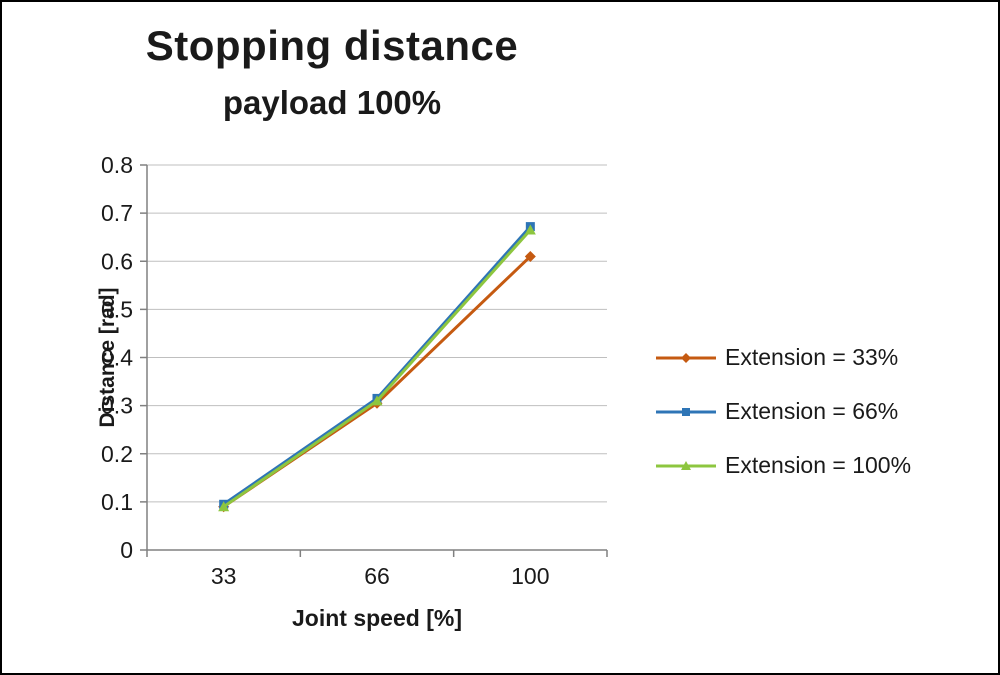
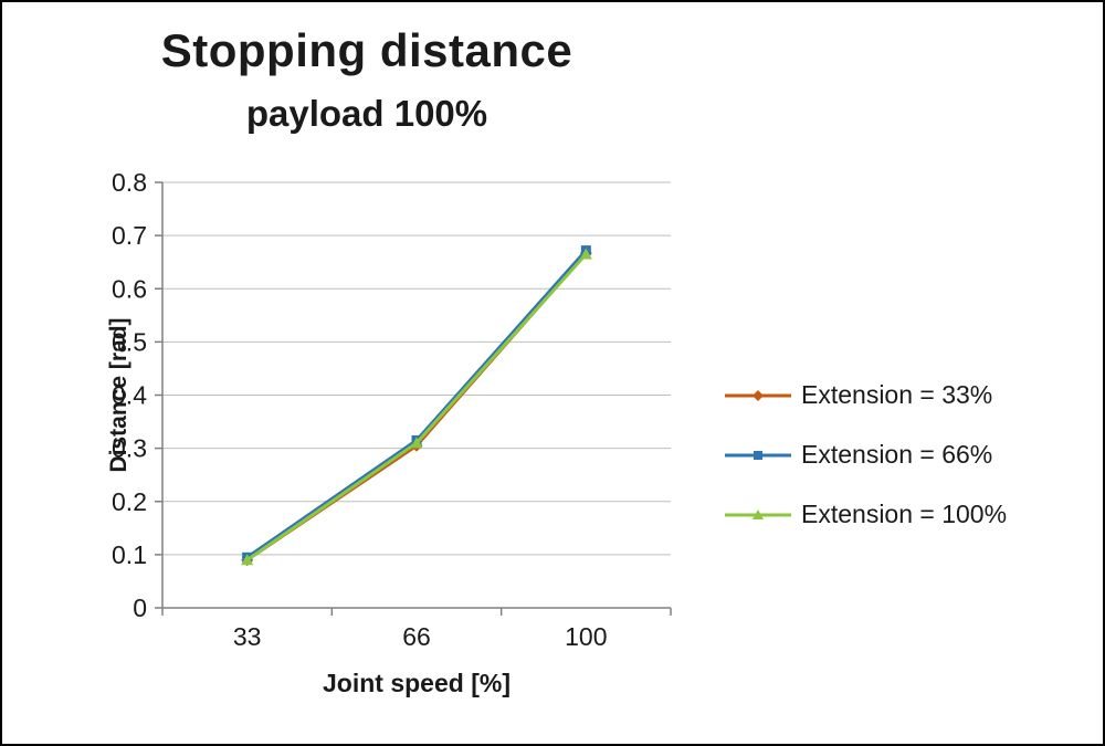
Extension = 33%/100: 0.61 -> 0.67
